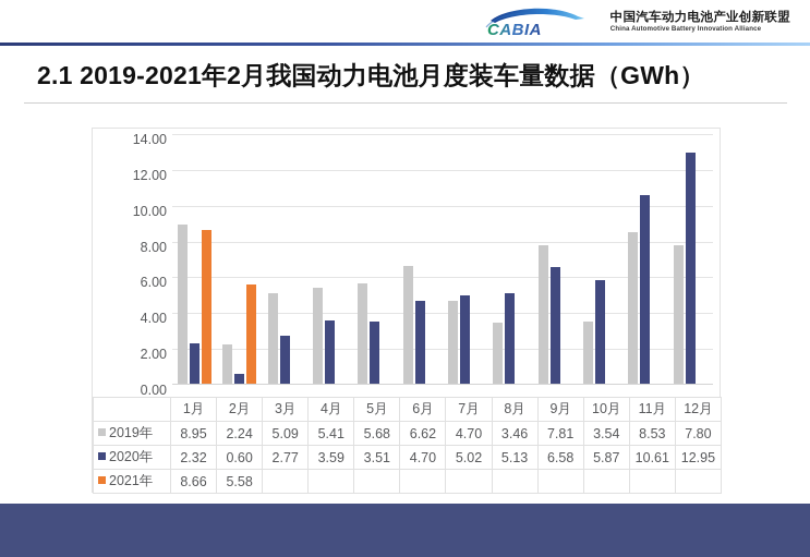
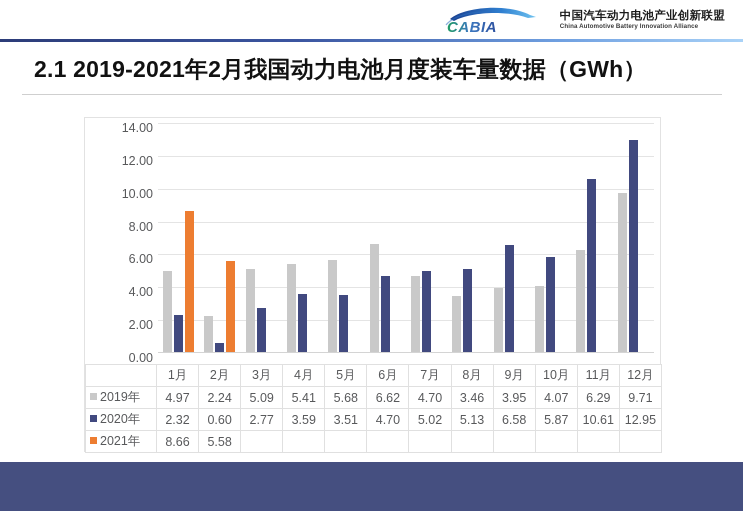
2019年/1月: 8.95 -> 4.97
2019年/9月: 7.81 -> 3.95
2019年/10月: 3.54 -> 4.07
2019年/11月: 8.53 -> 6.29
2019年/12月: 7.80 -> 9.71
